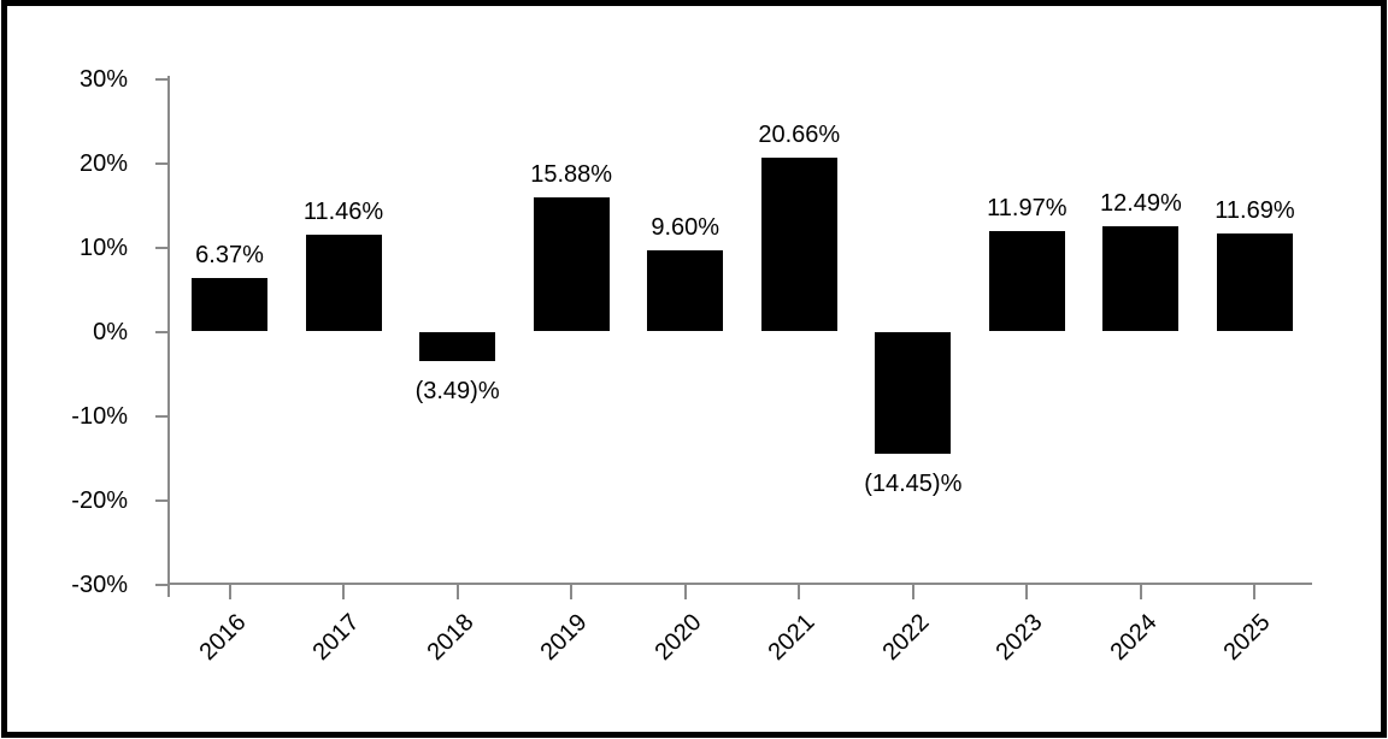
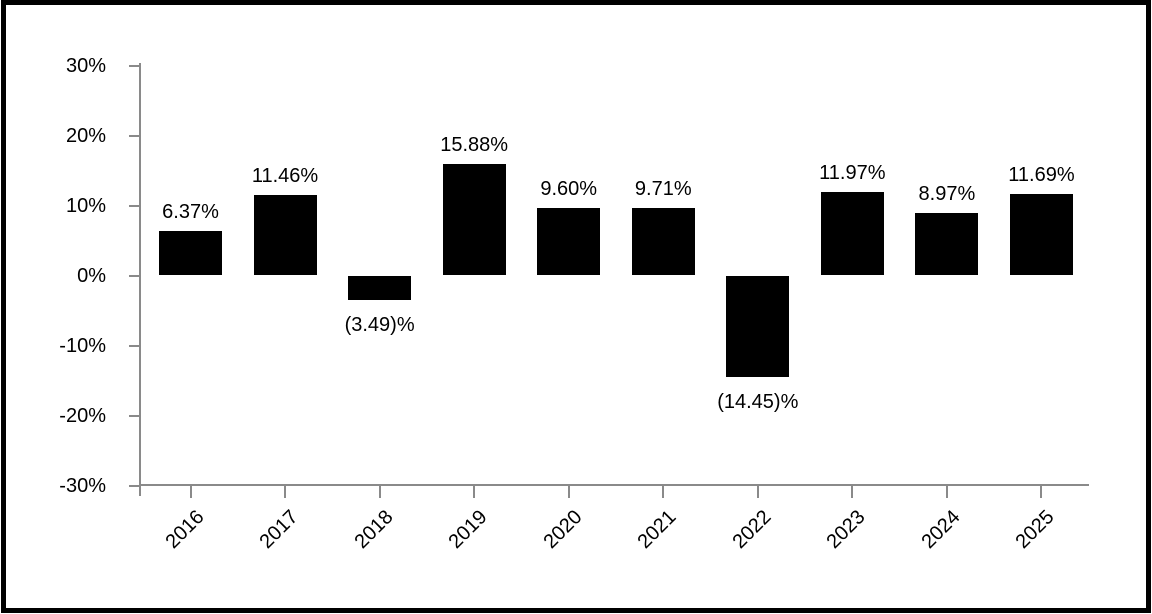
2021: 20.66% -> 9.71%
2024: 12.49% -> 8.97%
